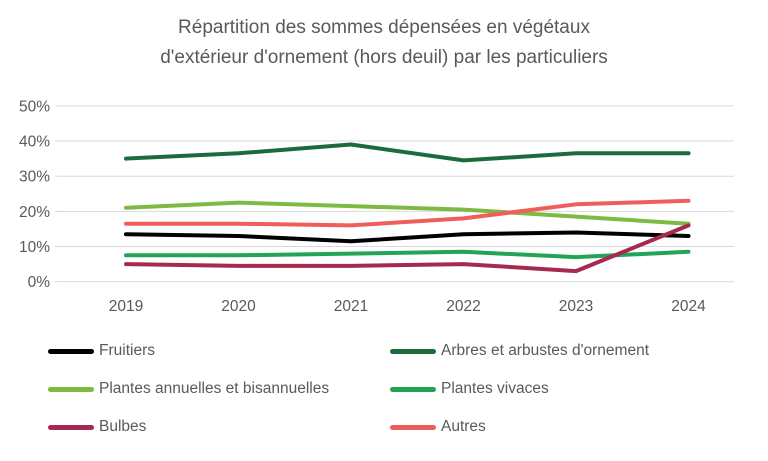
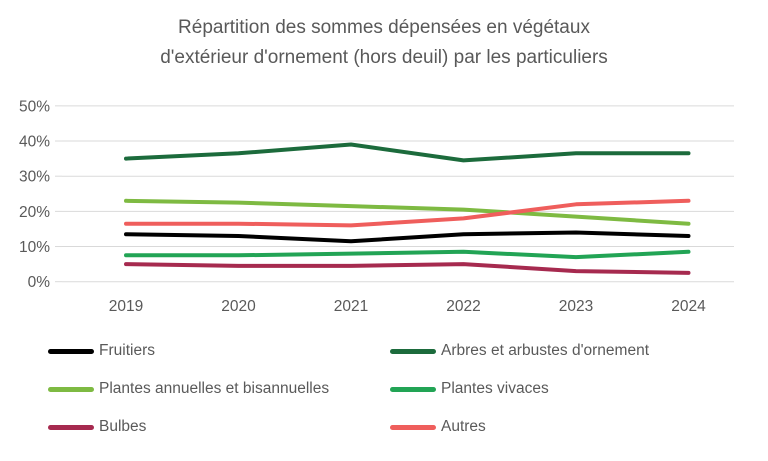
Plantes annuelles et bisannuelles/2019: 21% -> 23%
Bulbes/2024: 16% -> 2%
